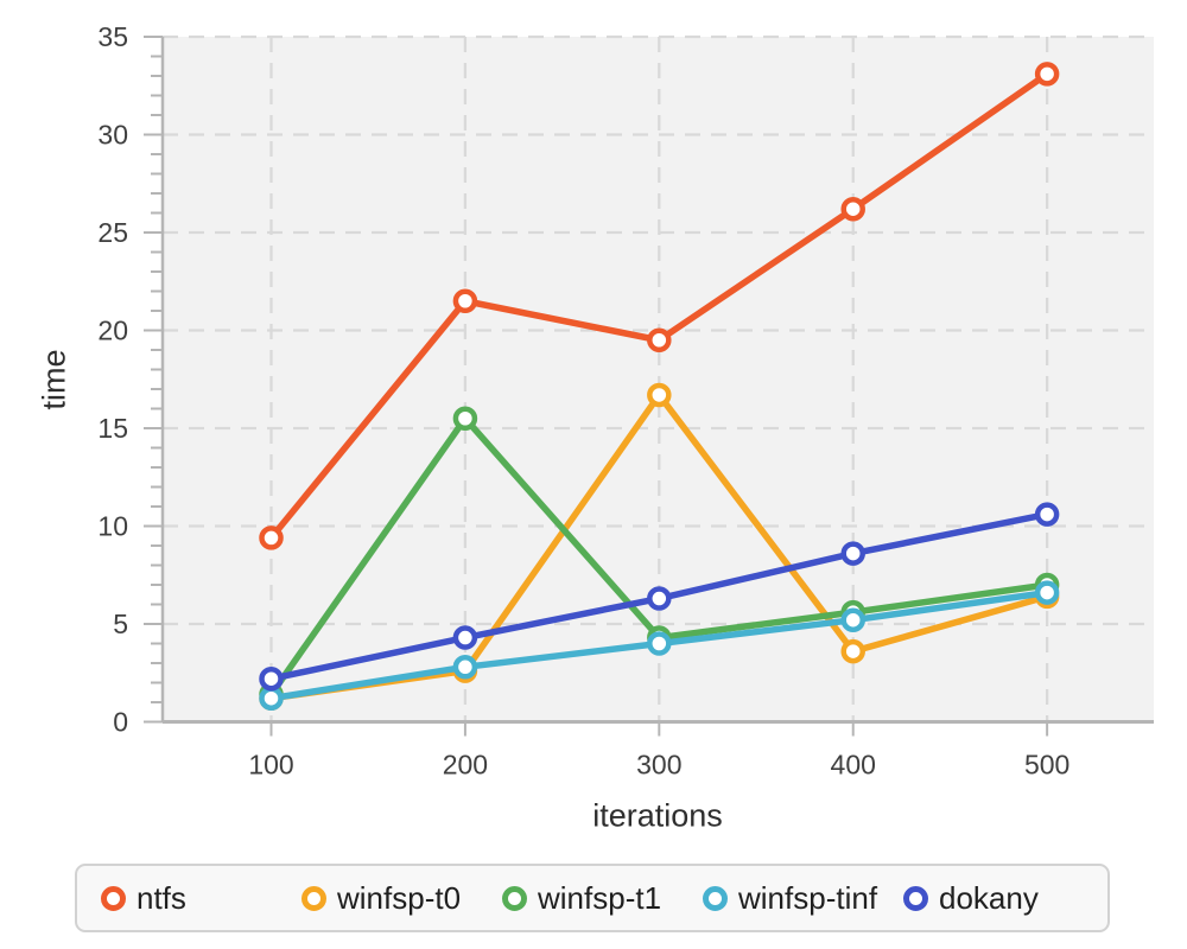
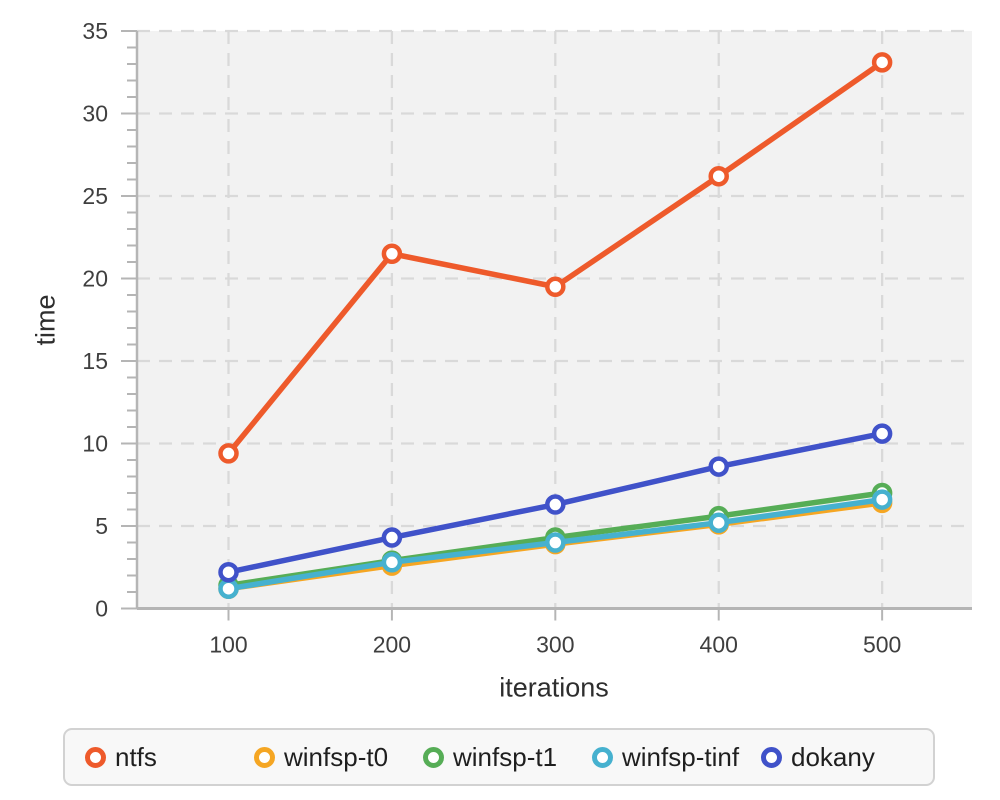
winfsp-t1/200: 15.5 -> 2.9
winfsp-t0/300: 16.7 -> 3.9
winfsp-t0/400: 3.6 -> 5.1
